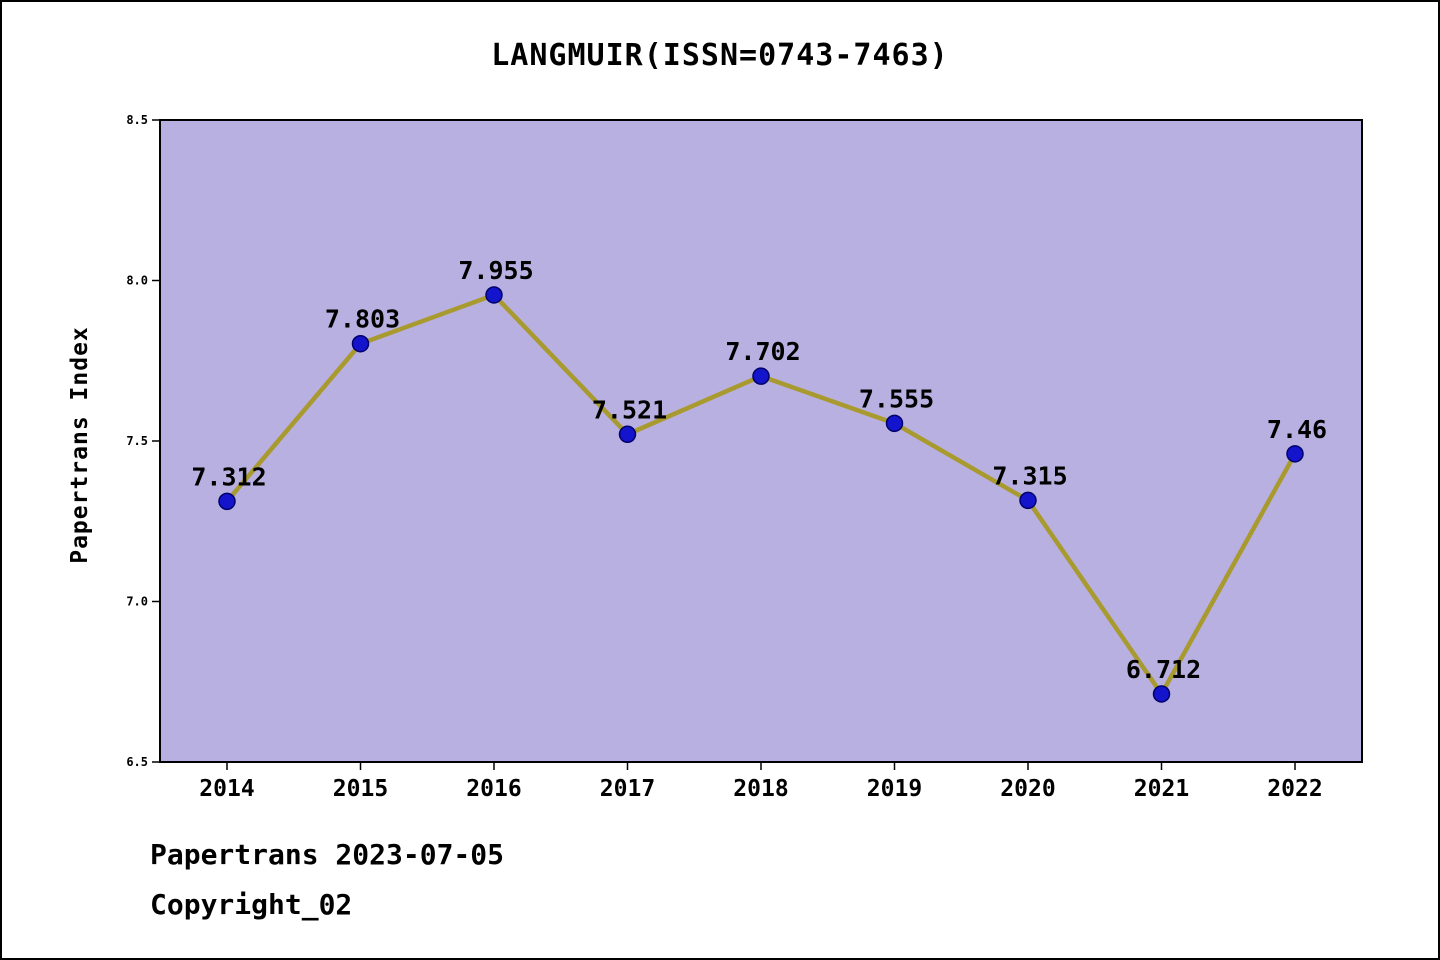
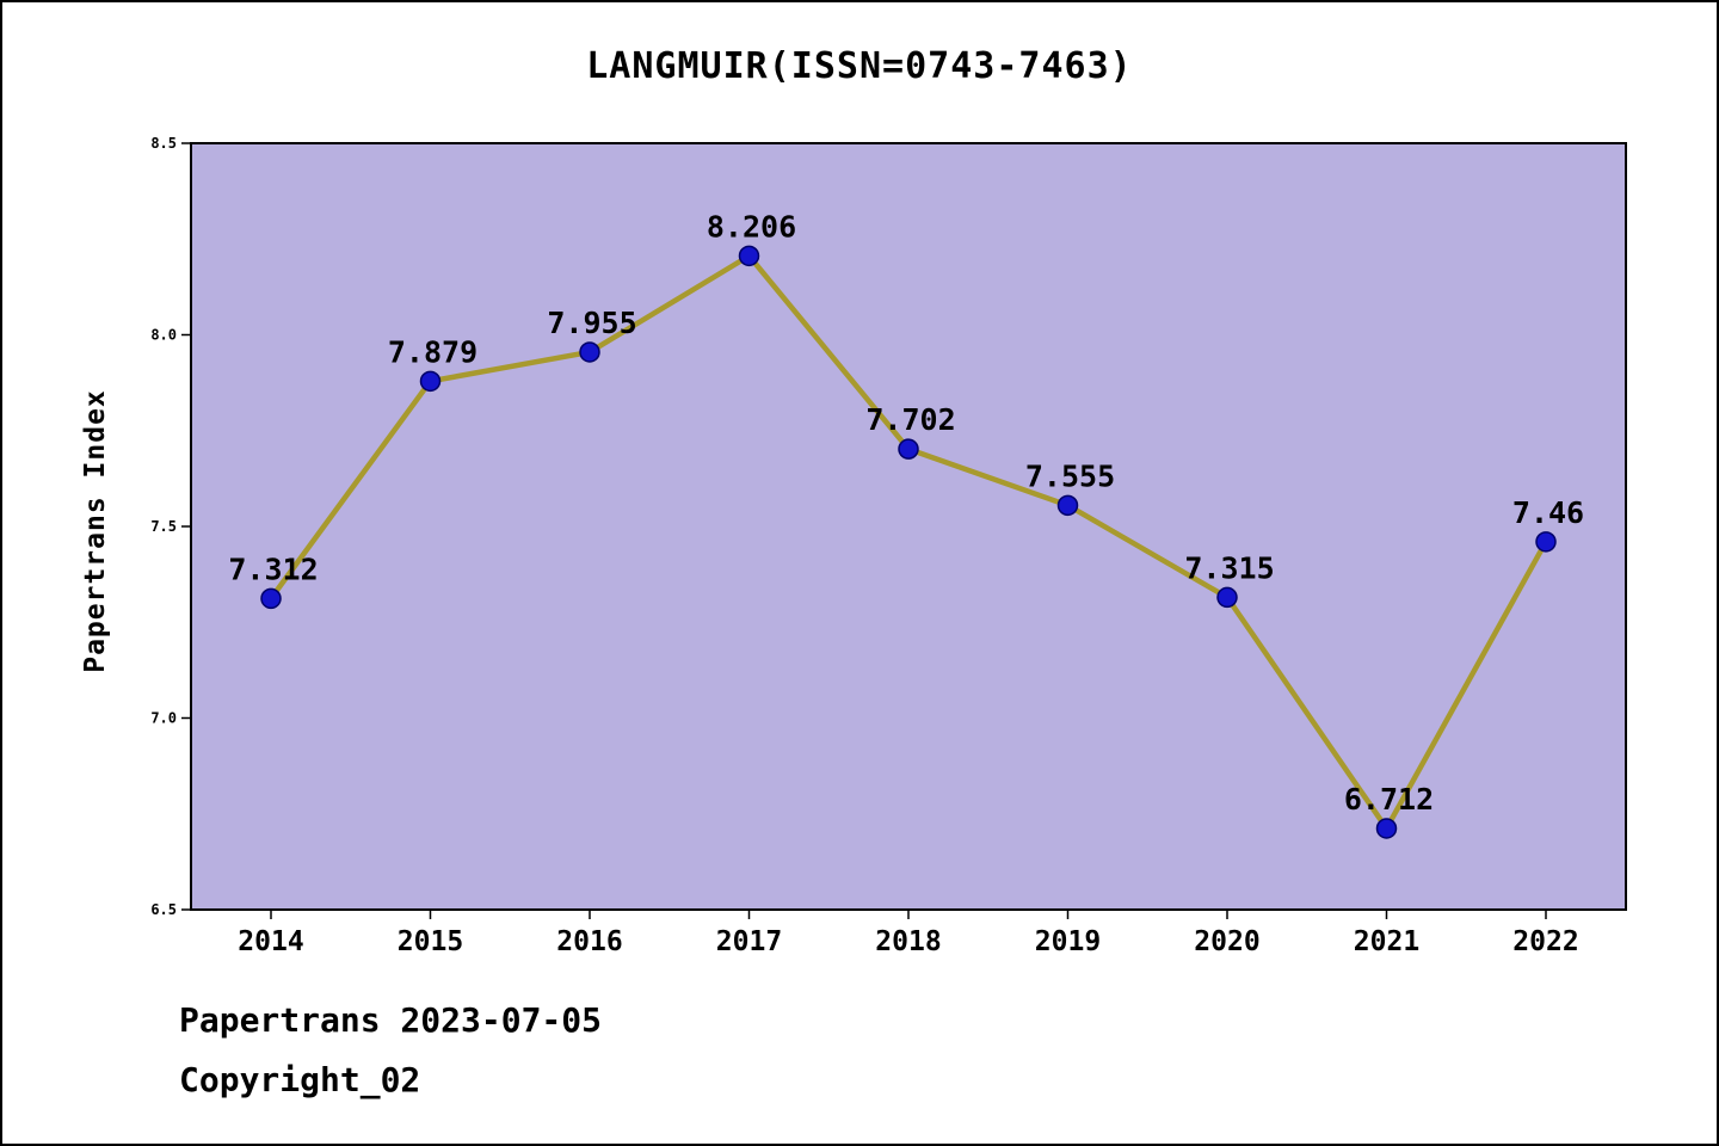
2015: 7.803 -> 7.879
2017: 7.521 -> 8.206
